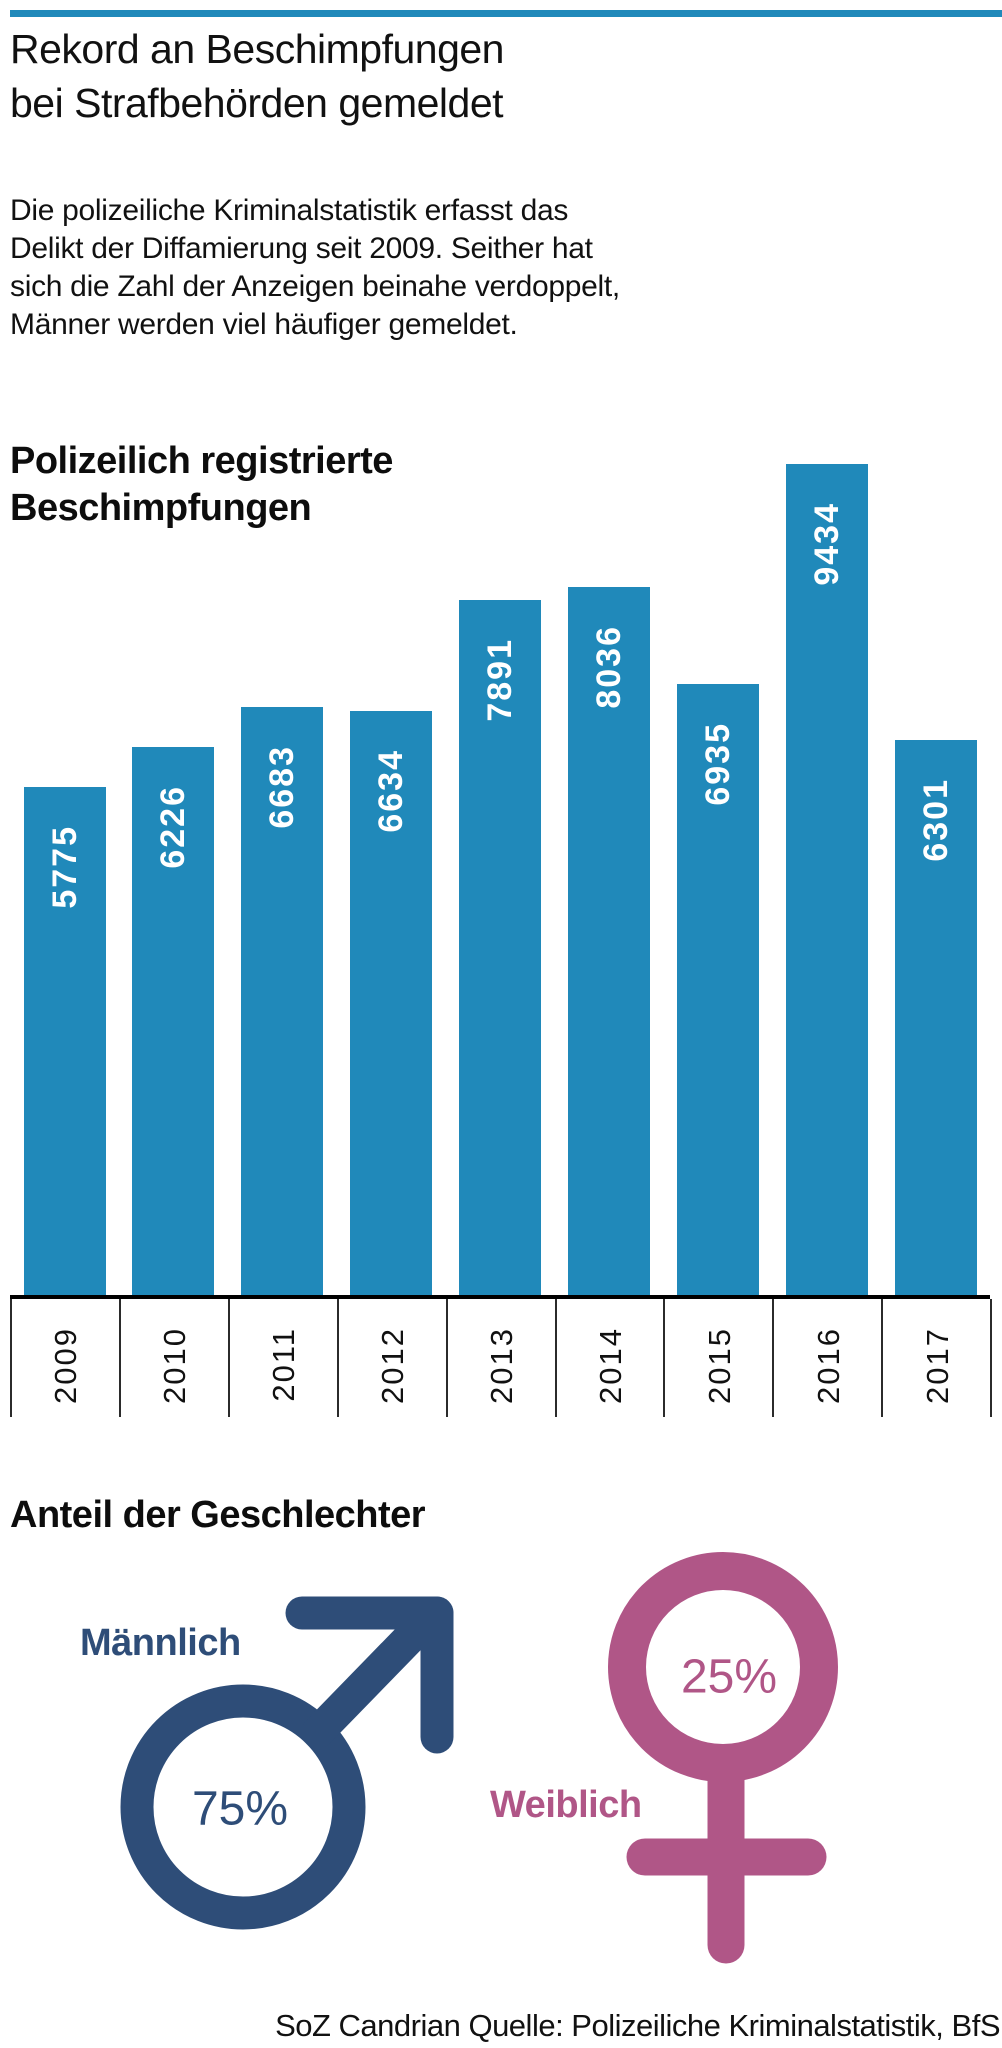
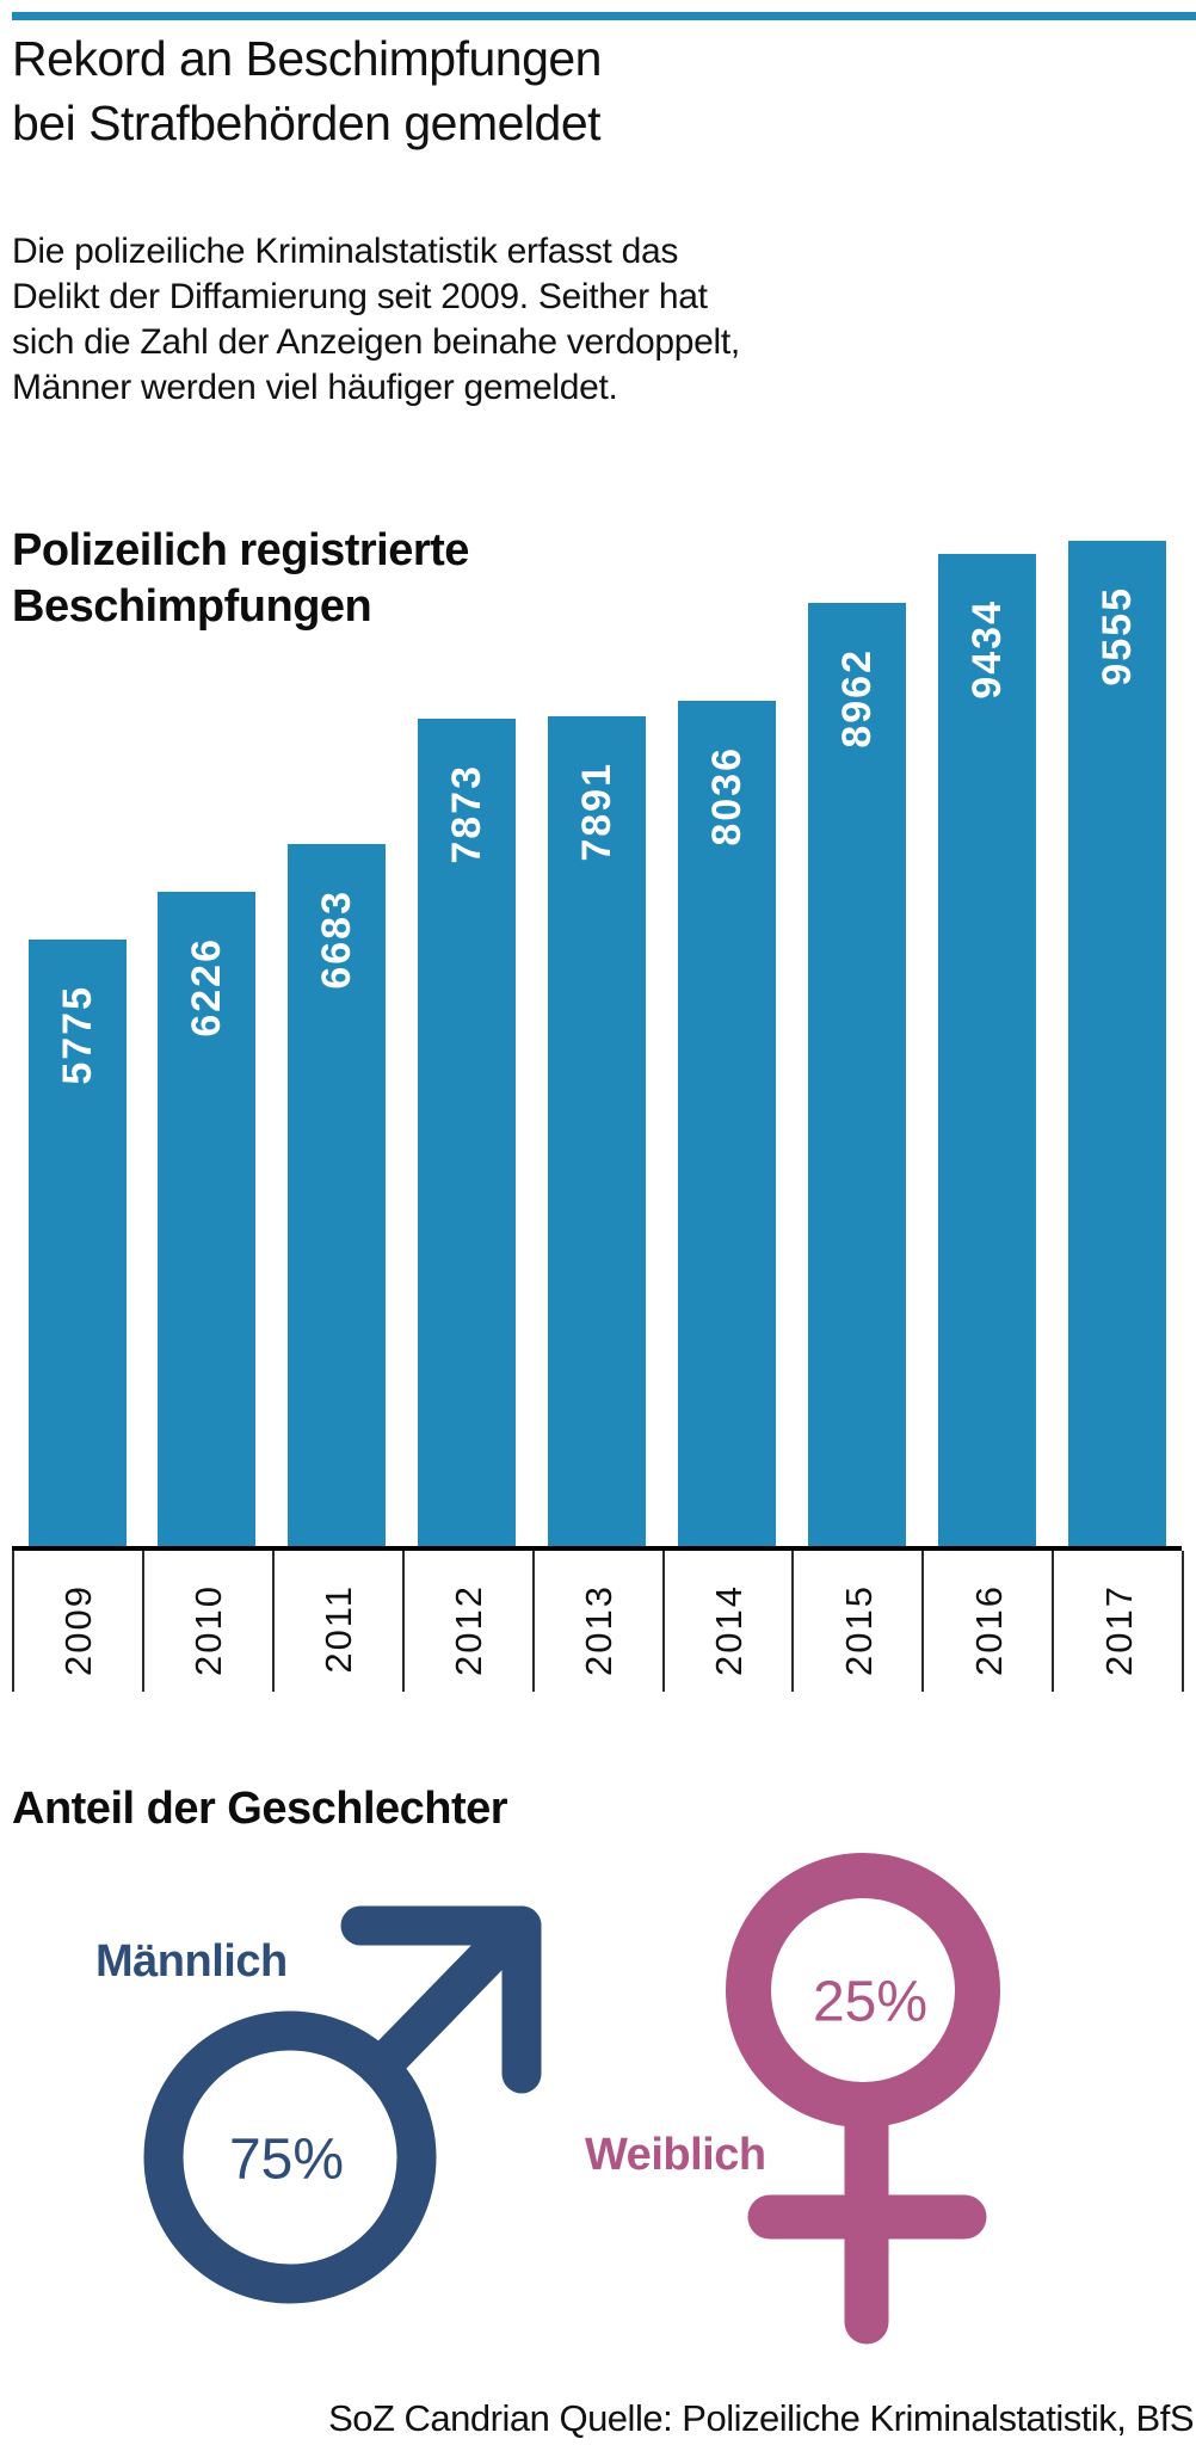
2012: 6634 -> 7873
2015: 6935 -> 8962
2017: 6301 -> 9555
